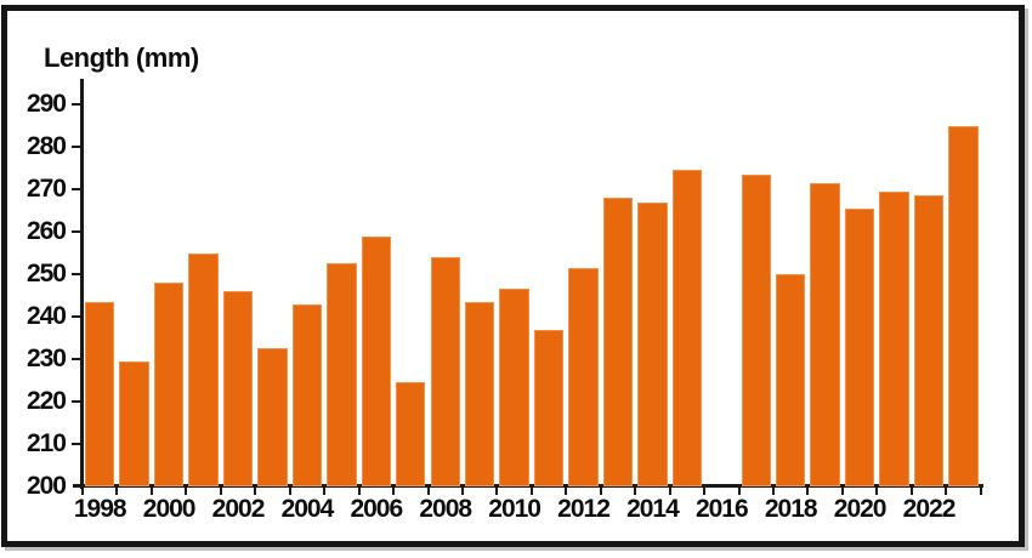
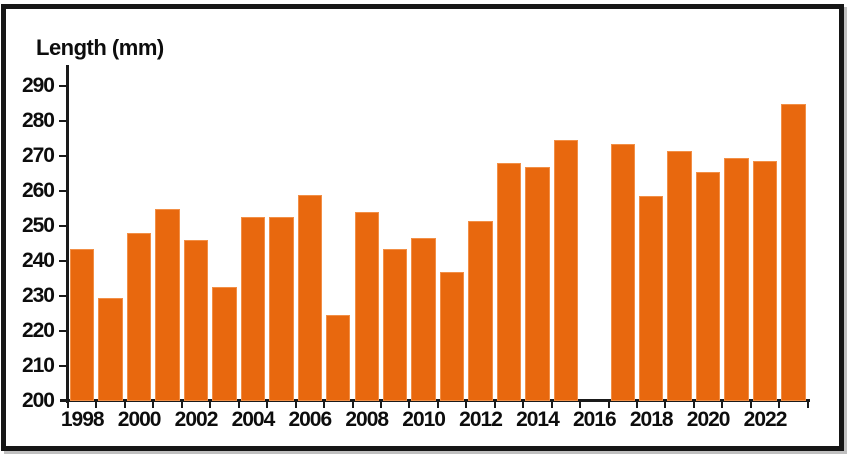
2004: 243 -> 252
2018: 250 -> 258
